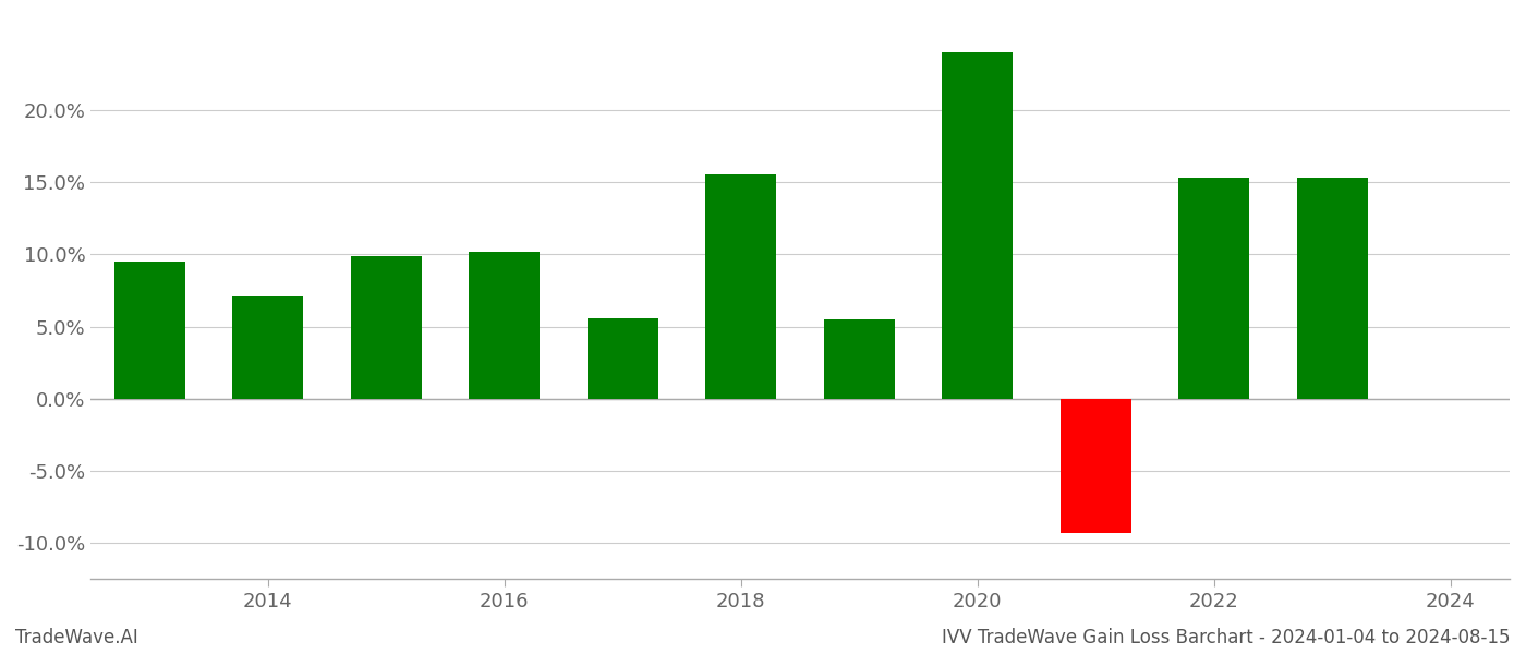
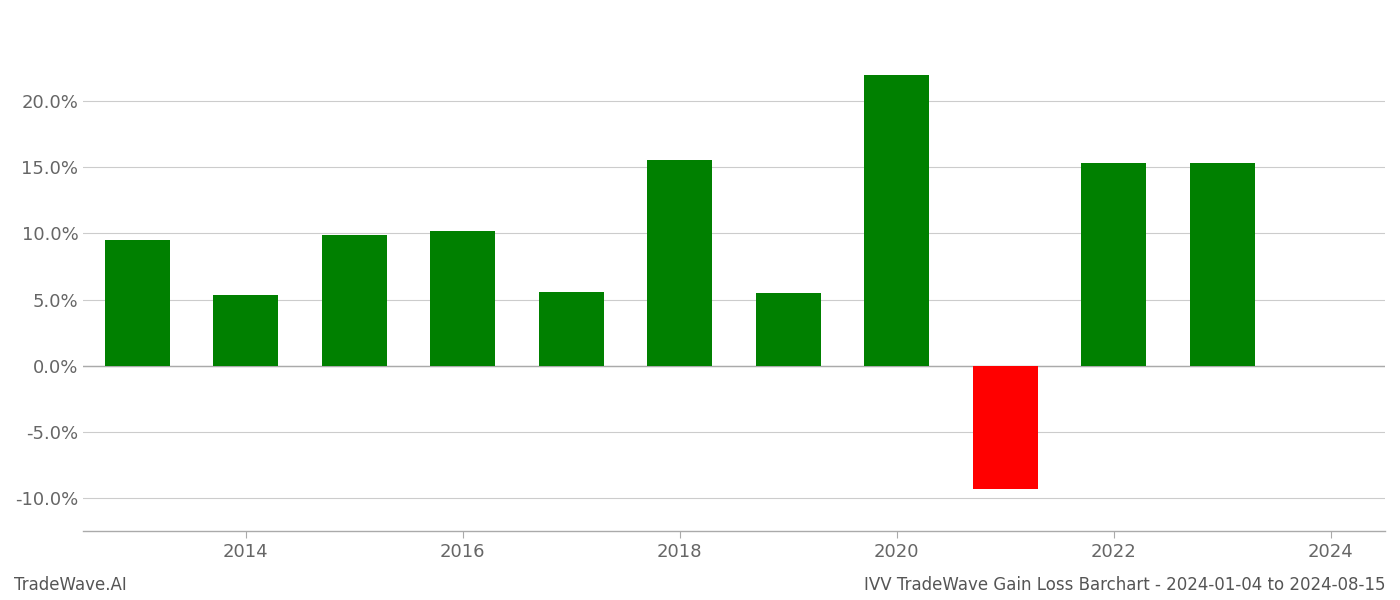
2014: 7.1% -> 5.3%
2020: 24.0% -> 22.0%
